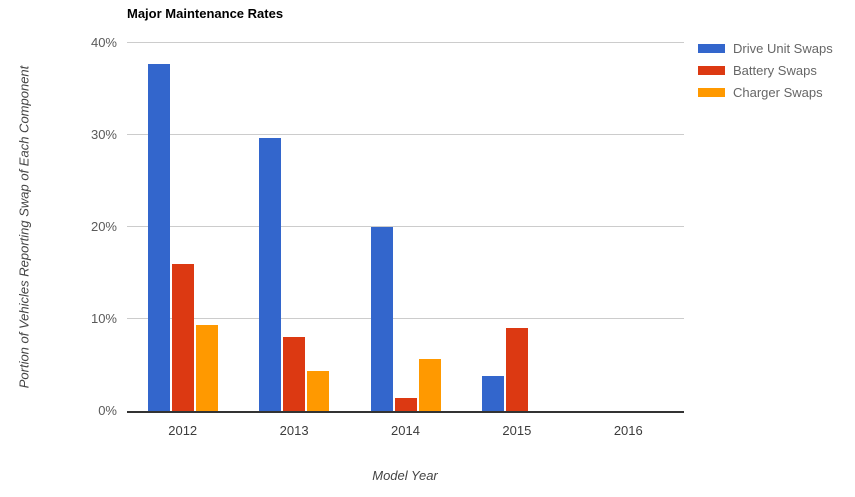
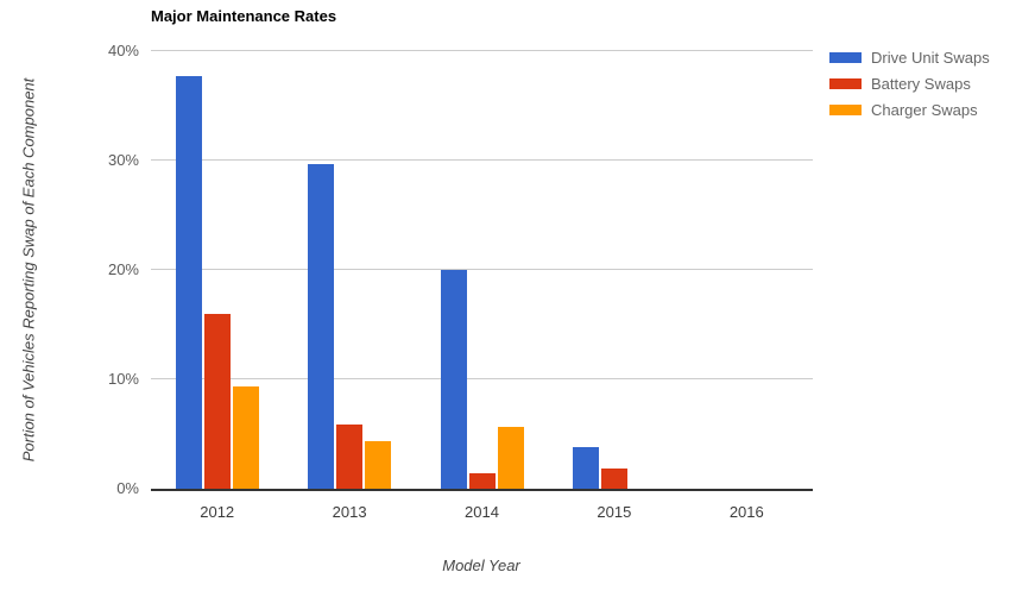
Battery Swaps/2013: 8% -> 6%
Battery Swaps/2015: 9% -> 2%
